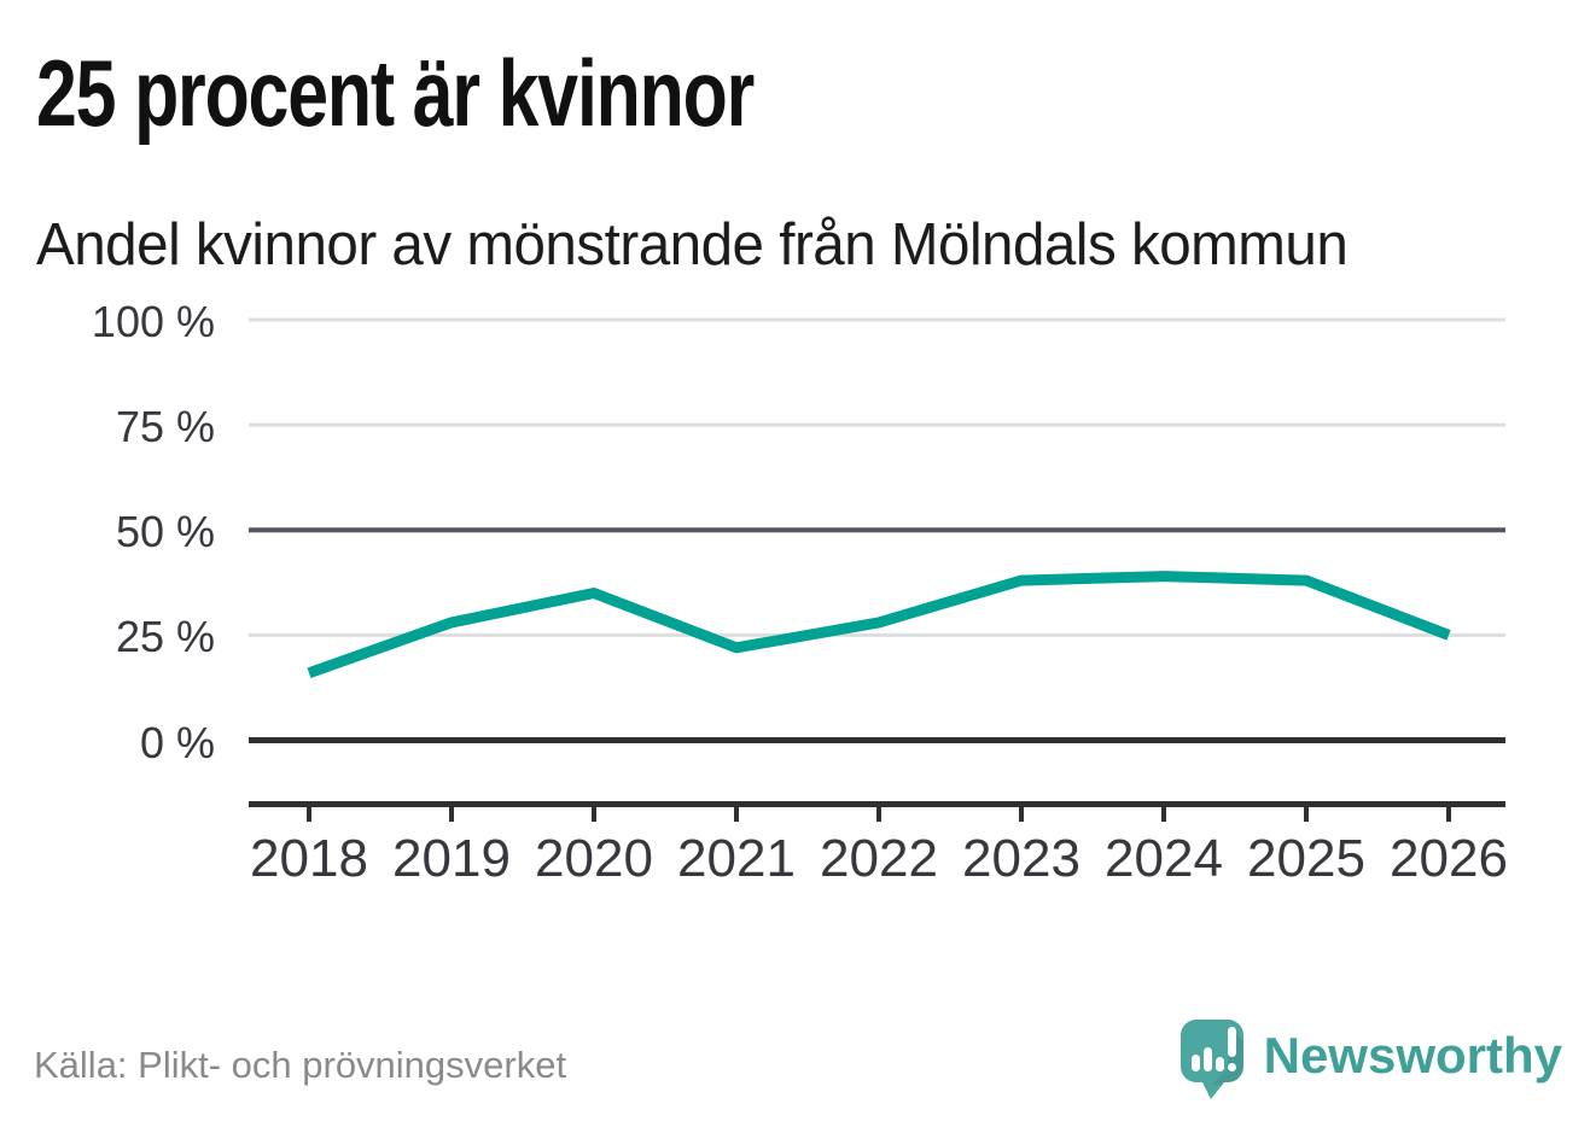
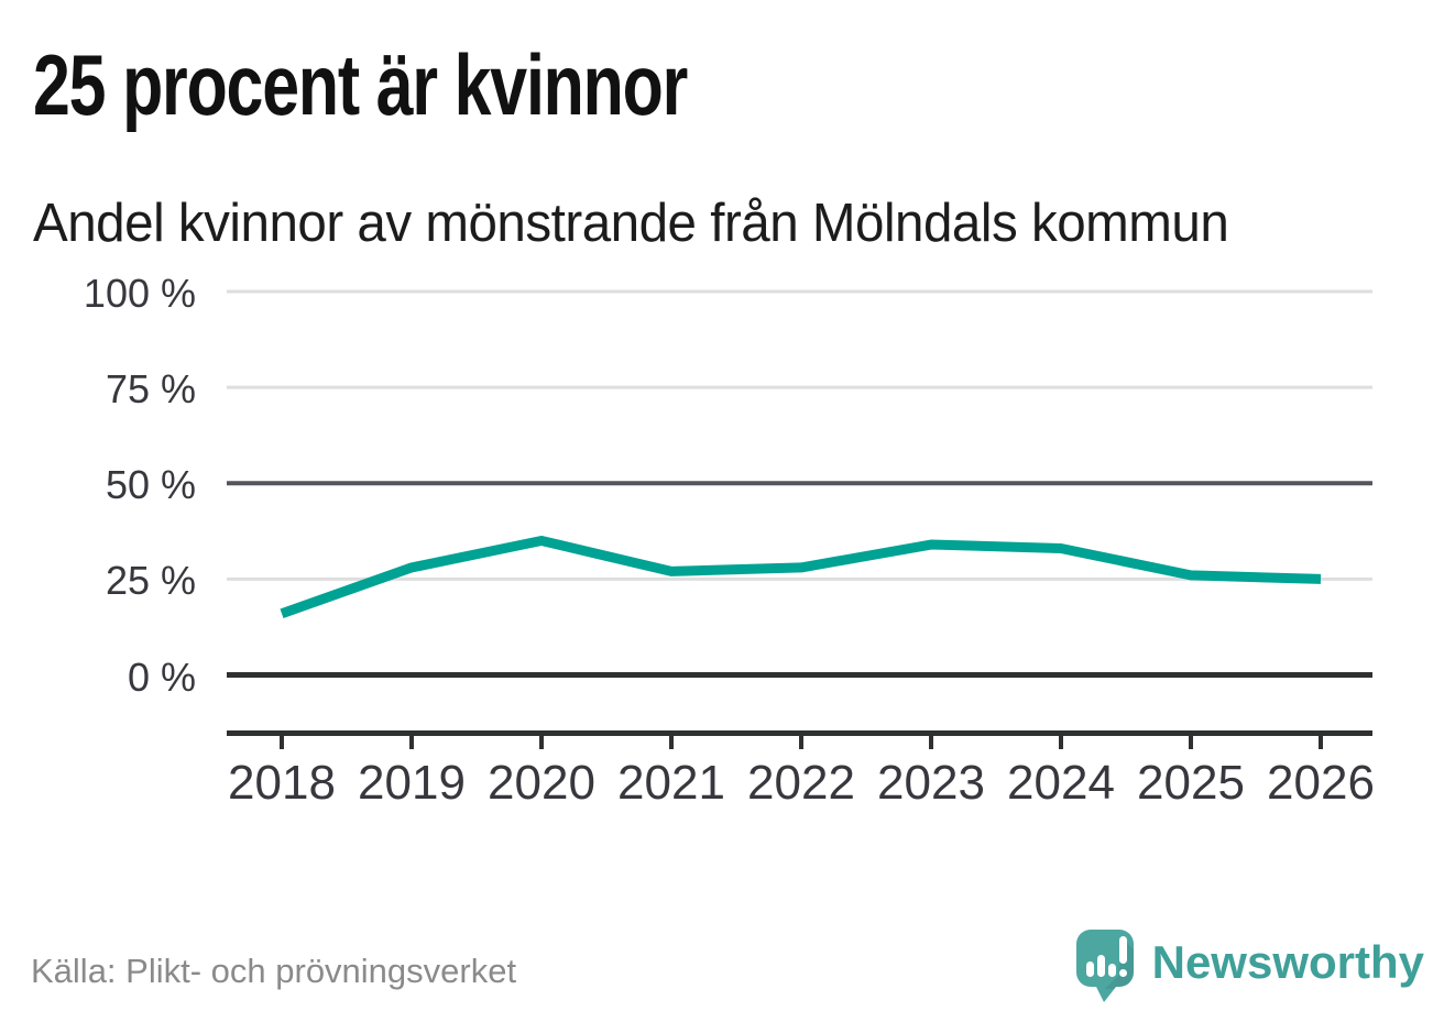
2021: 22% -> 27%
2023: 38% -> 34%
2024: 39% -> 33%
2025: 38% -> 26%
